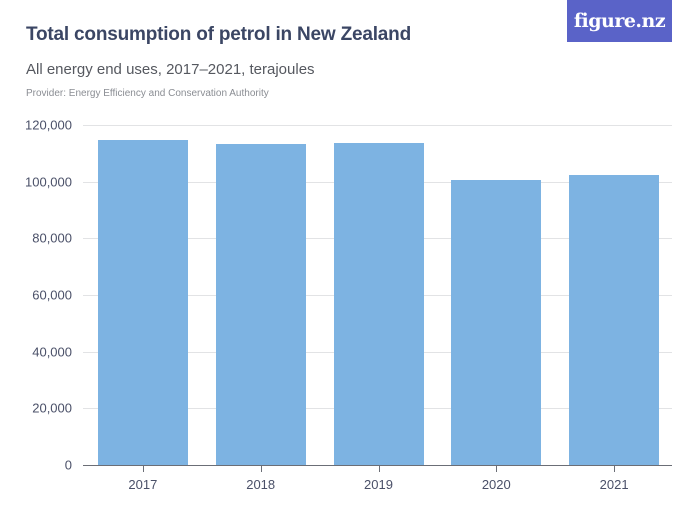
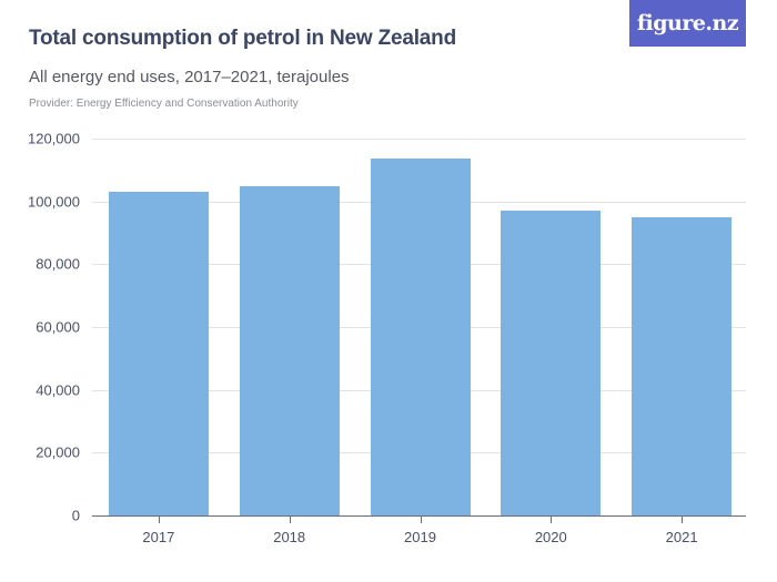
2017: 115000 -> 103000
2018: 113000 -> 105000
2020: 101000 -> 97000
2021: 102000 -> 95000
